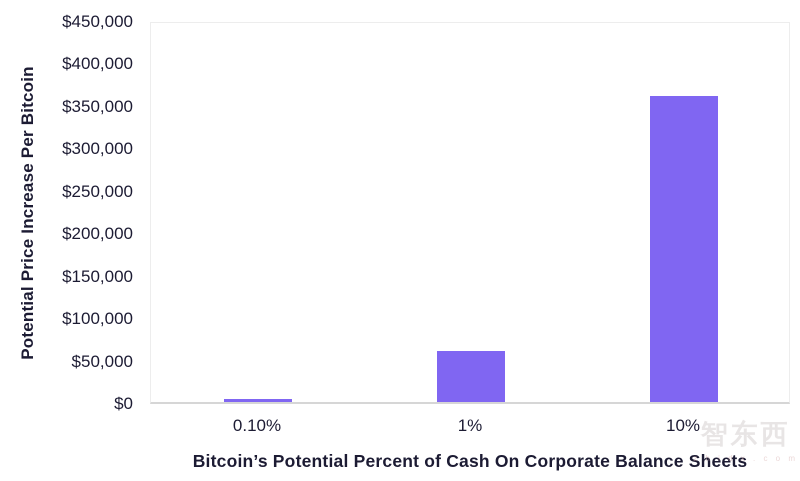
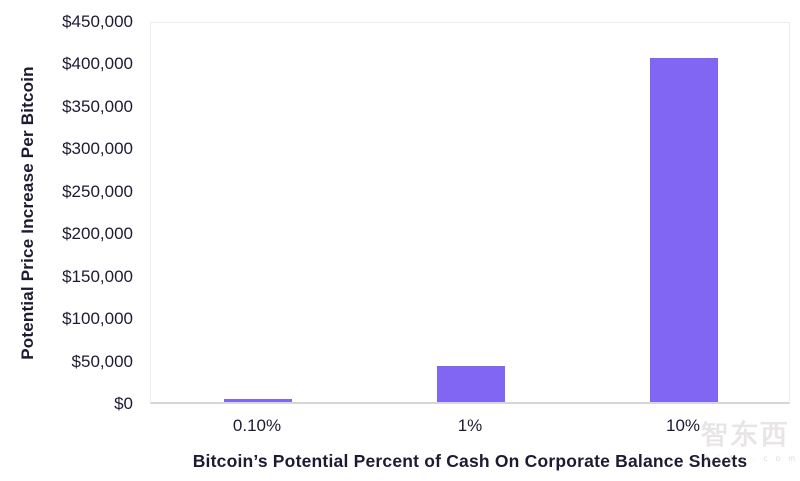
1%: $60000 -> $40000
10%: $360000 -> $400000
